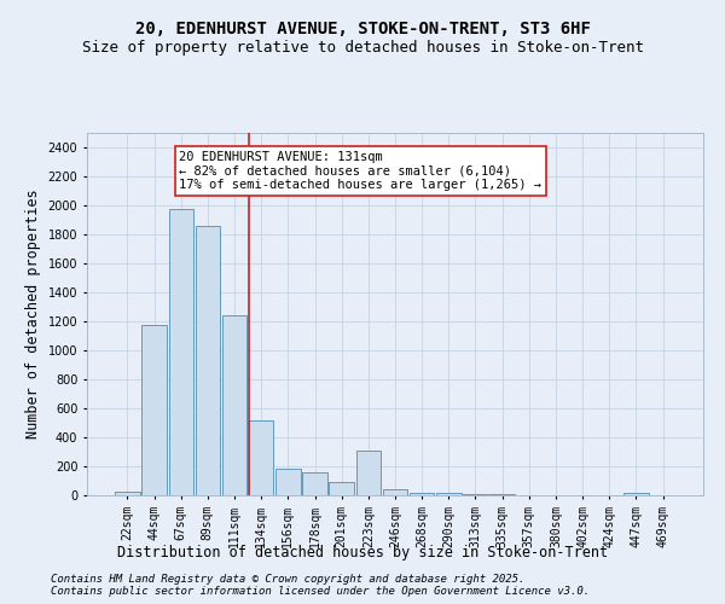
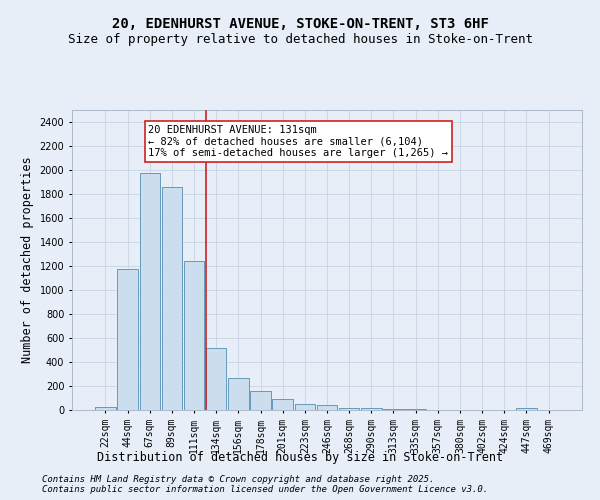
156sqm: 180 -> 270
223sqm: 310 -> 50
